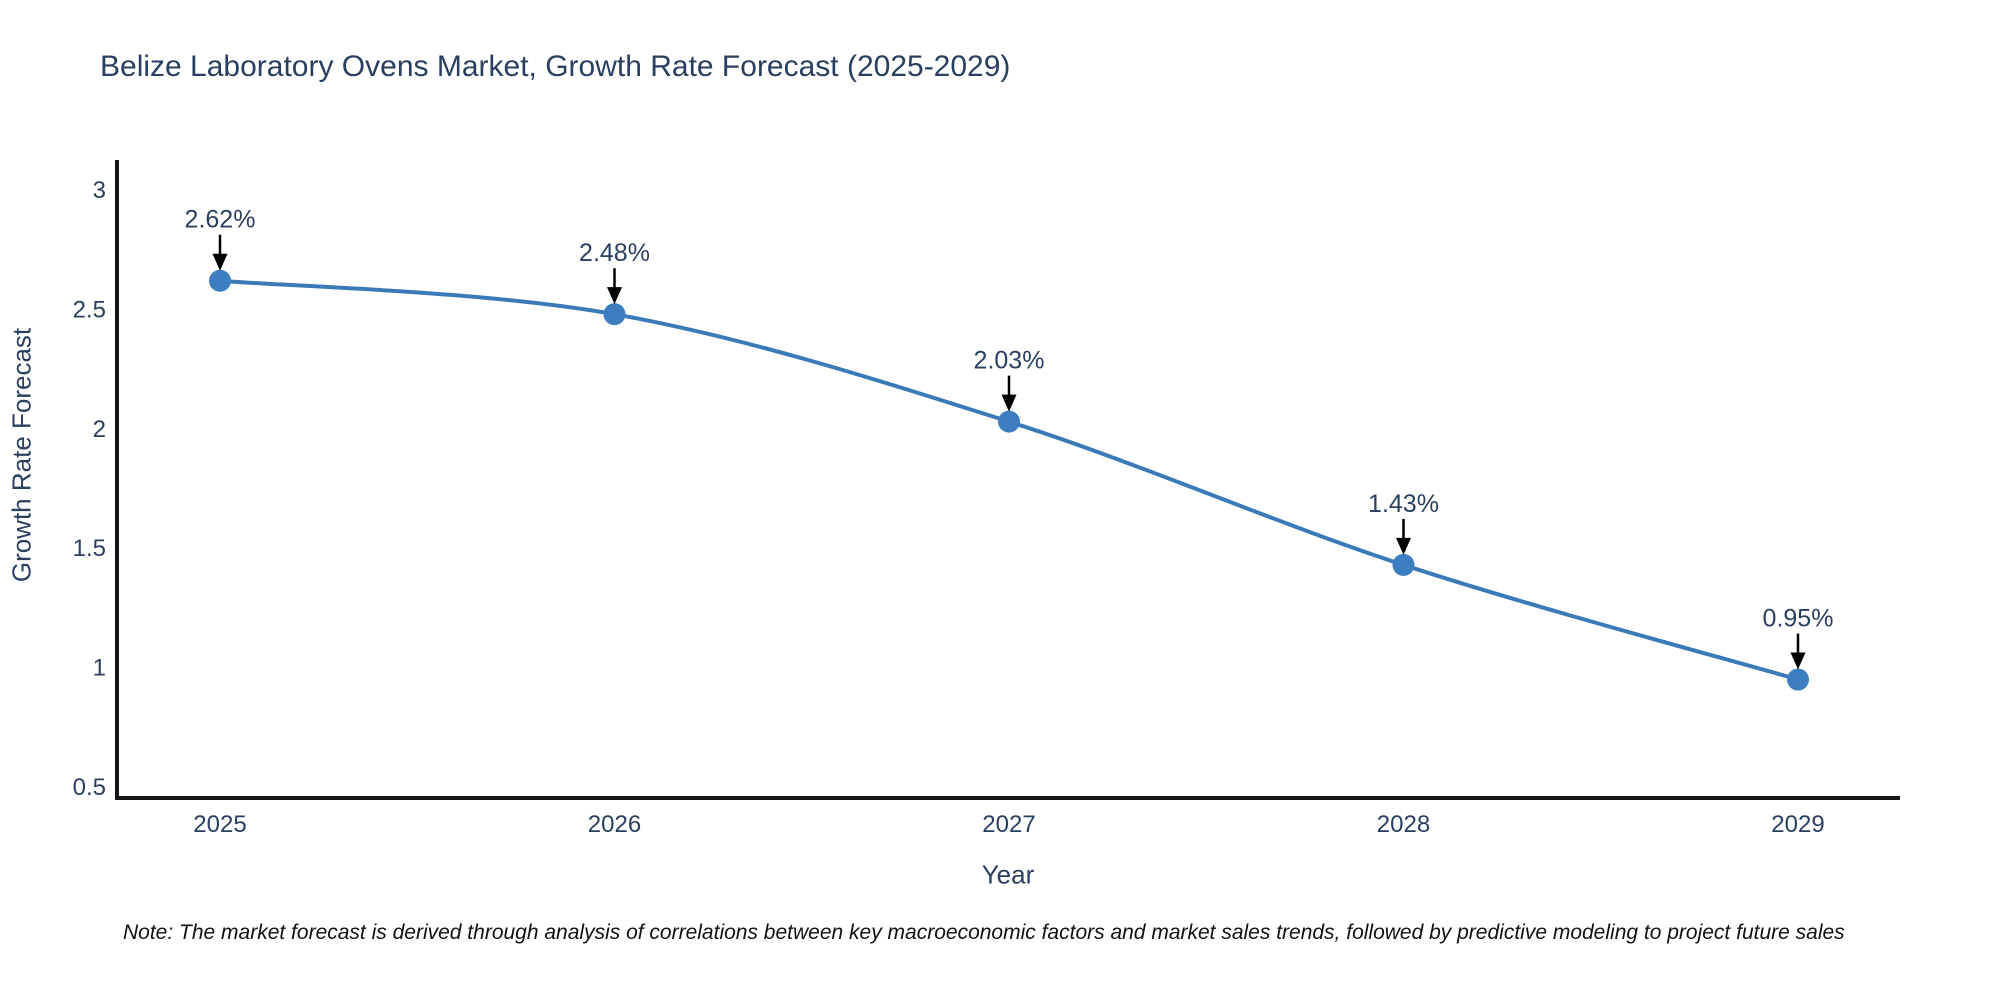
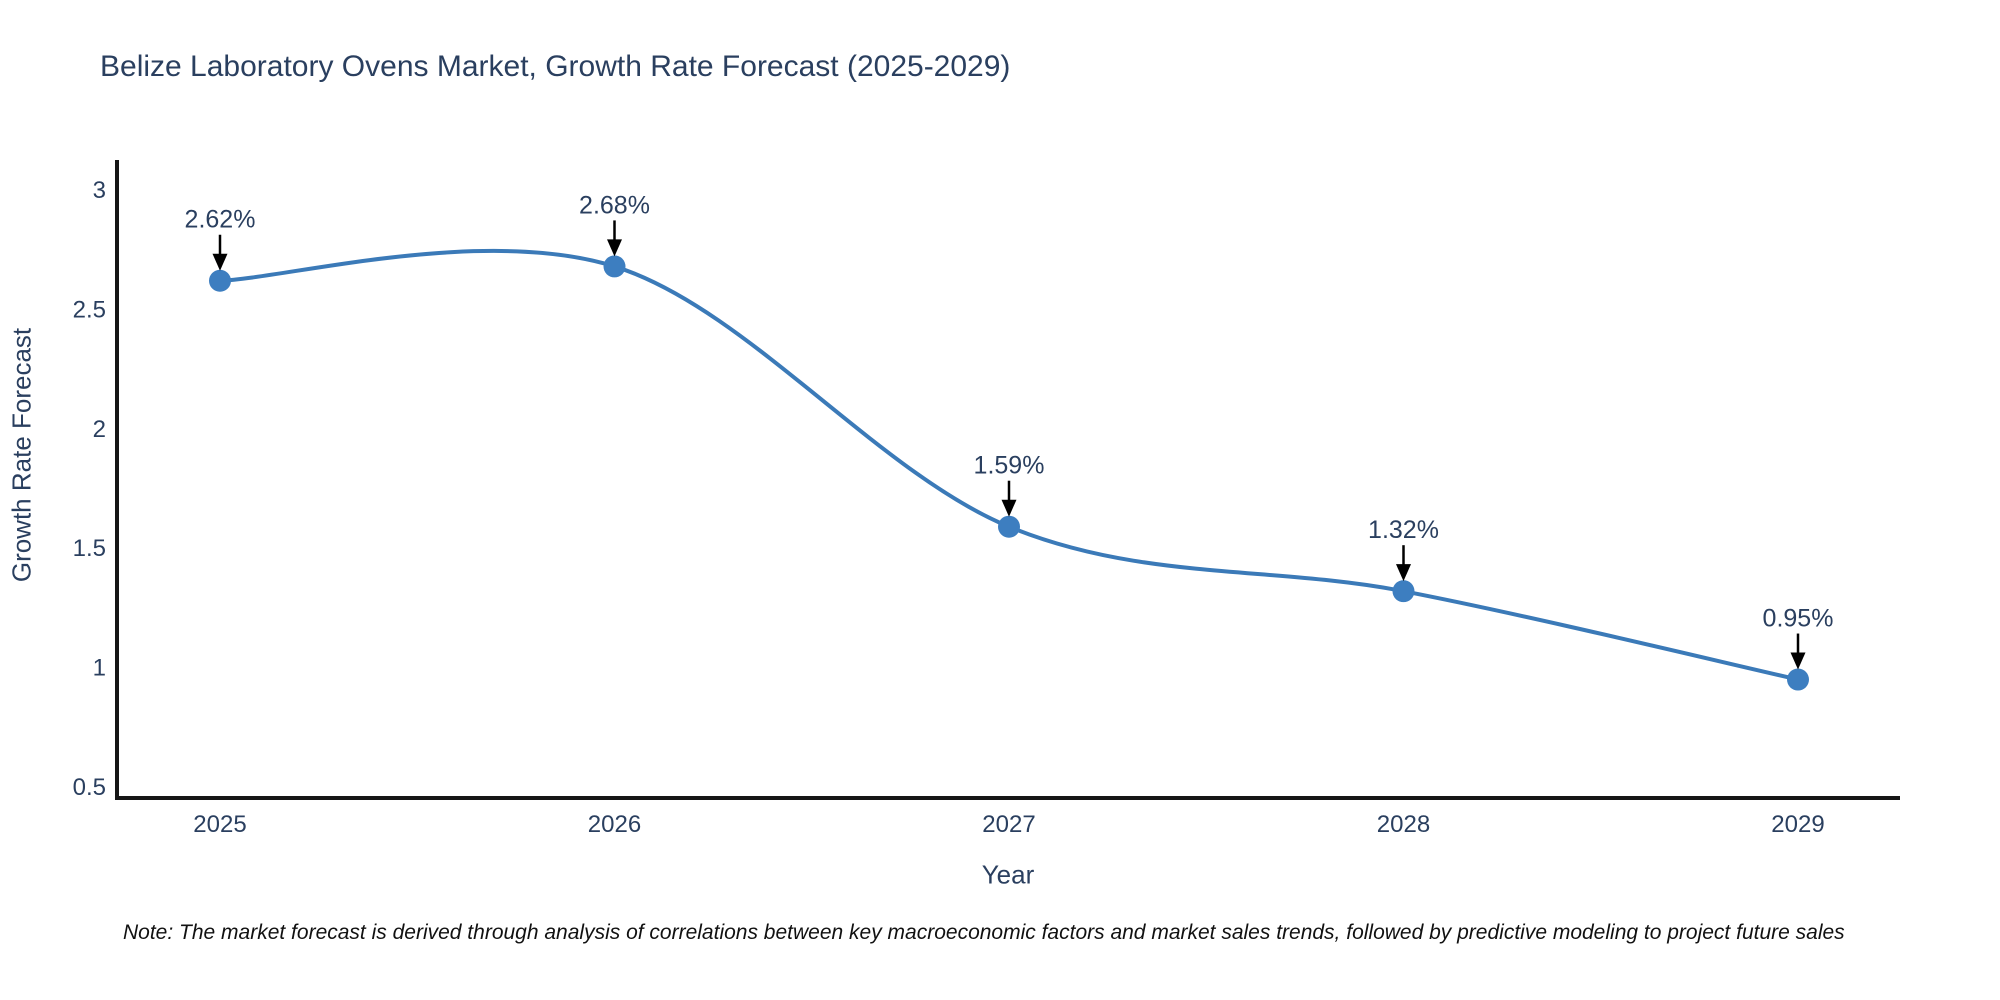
2026: 2.48% -> 2.68%
2027: 2.03% -> 1.59%
2028: 1.43% -> 1.32%
